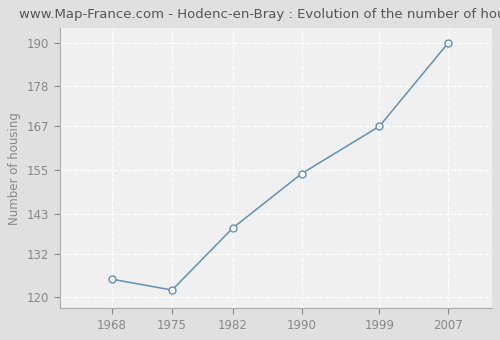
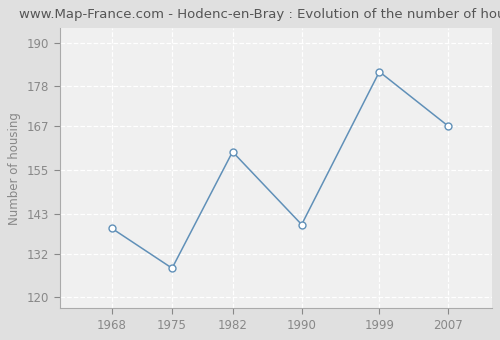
1968: 125 -> 139
1975: 122 -> 128
1982: 139 -> 160
1990: 154 -> 140
1999: 167 -> 182
2007: 190 -> 167
